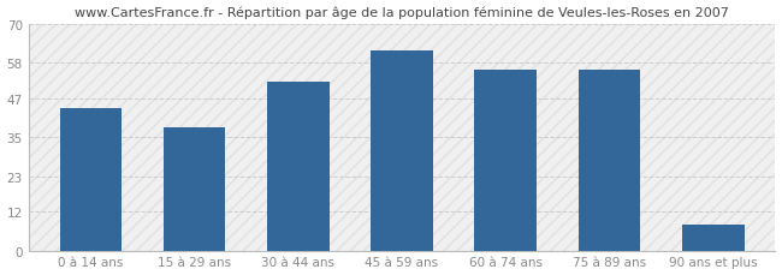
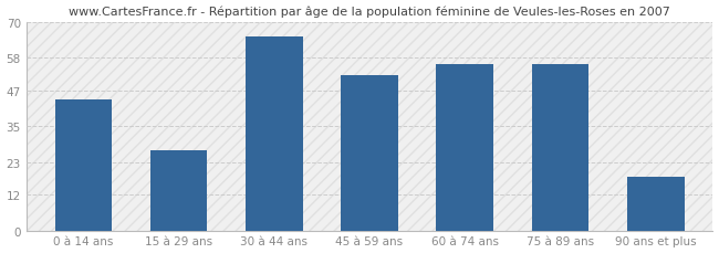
15 à 29 ans: 38 -> 27
30 à 44 ans: 52 -> 65
45 à 59 ans: 62 -> 52
90 ans et plus: 8 -> 18
